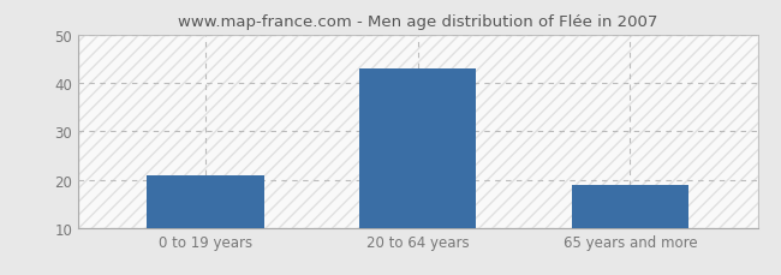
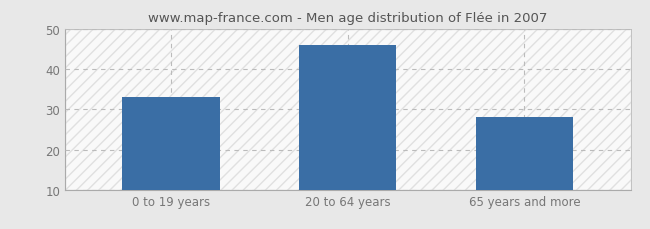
0 to 19 years: 21 -> 33
20 to 64 years: 43 -> 46
65 years and more: 19 -> 28
